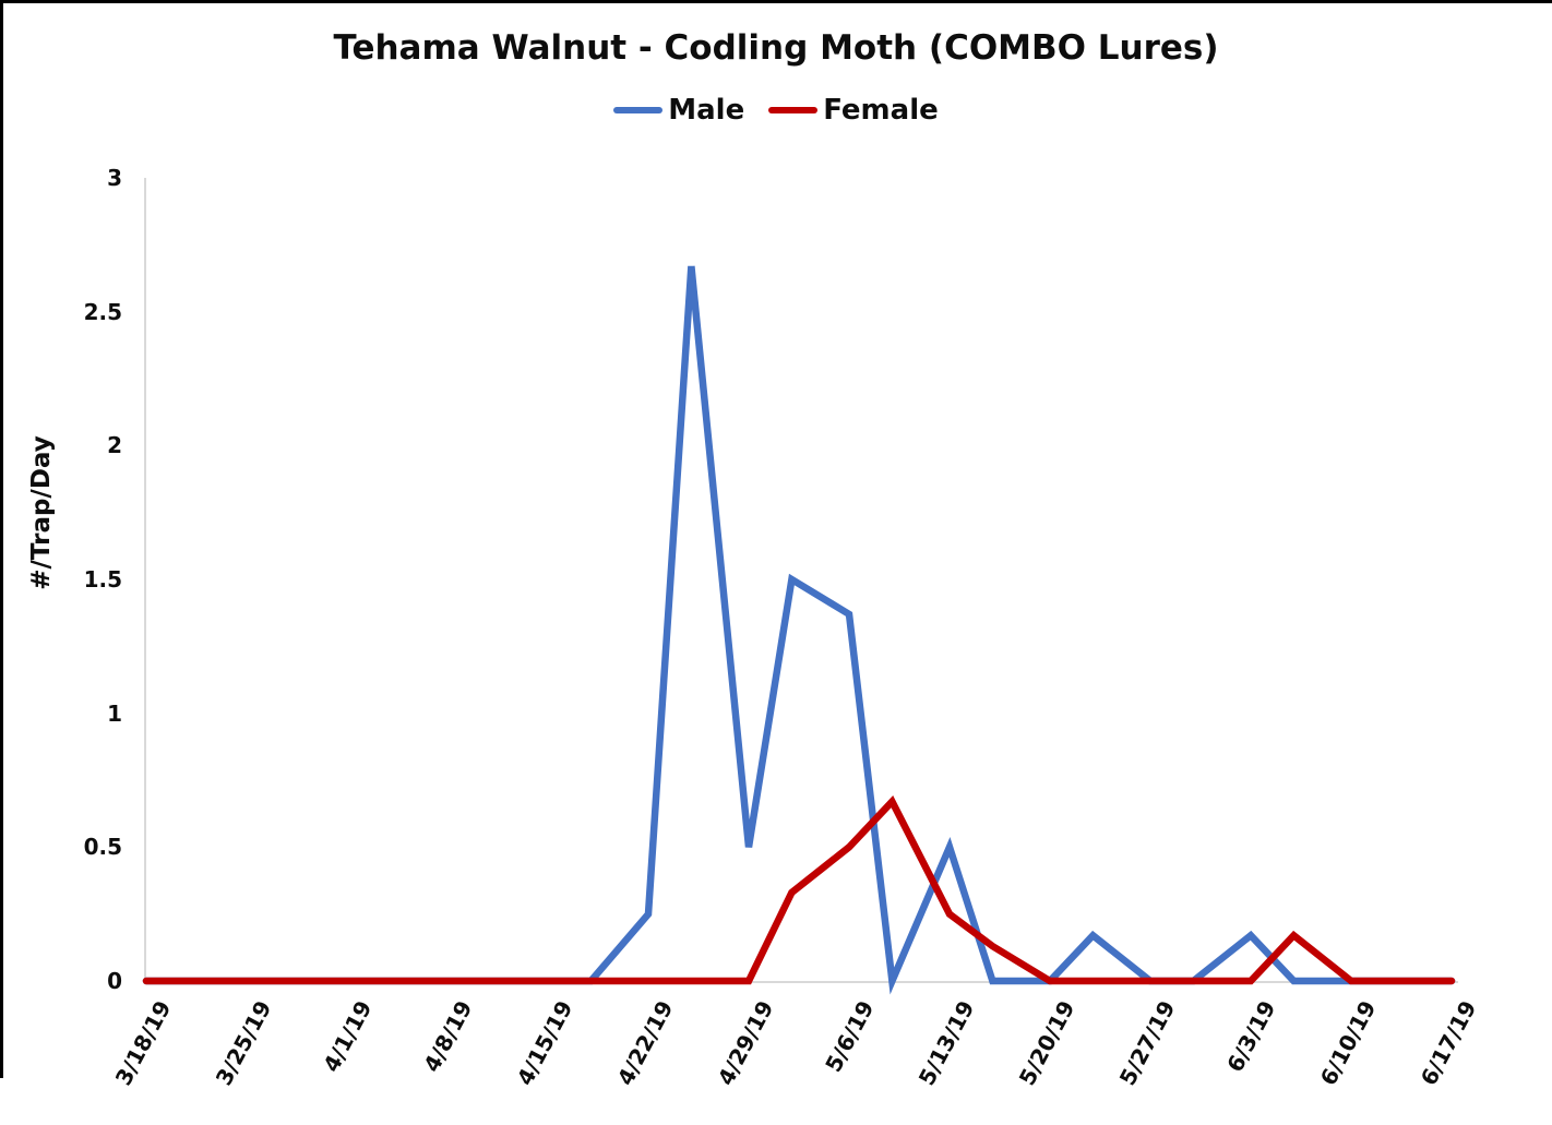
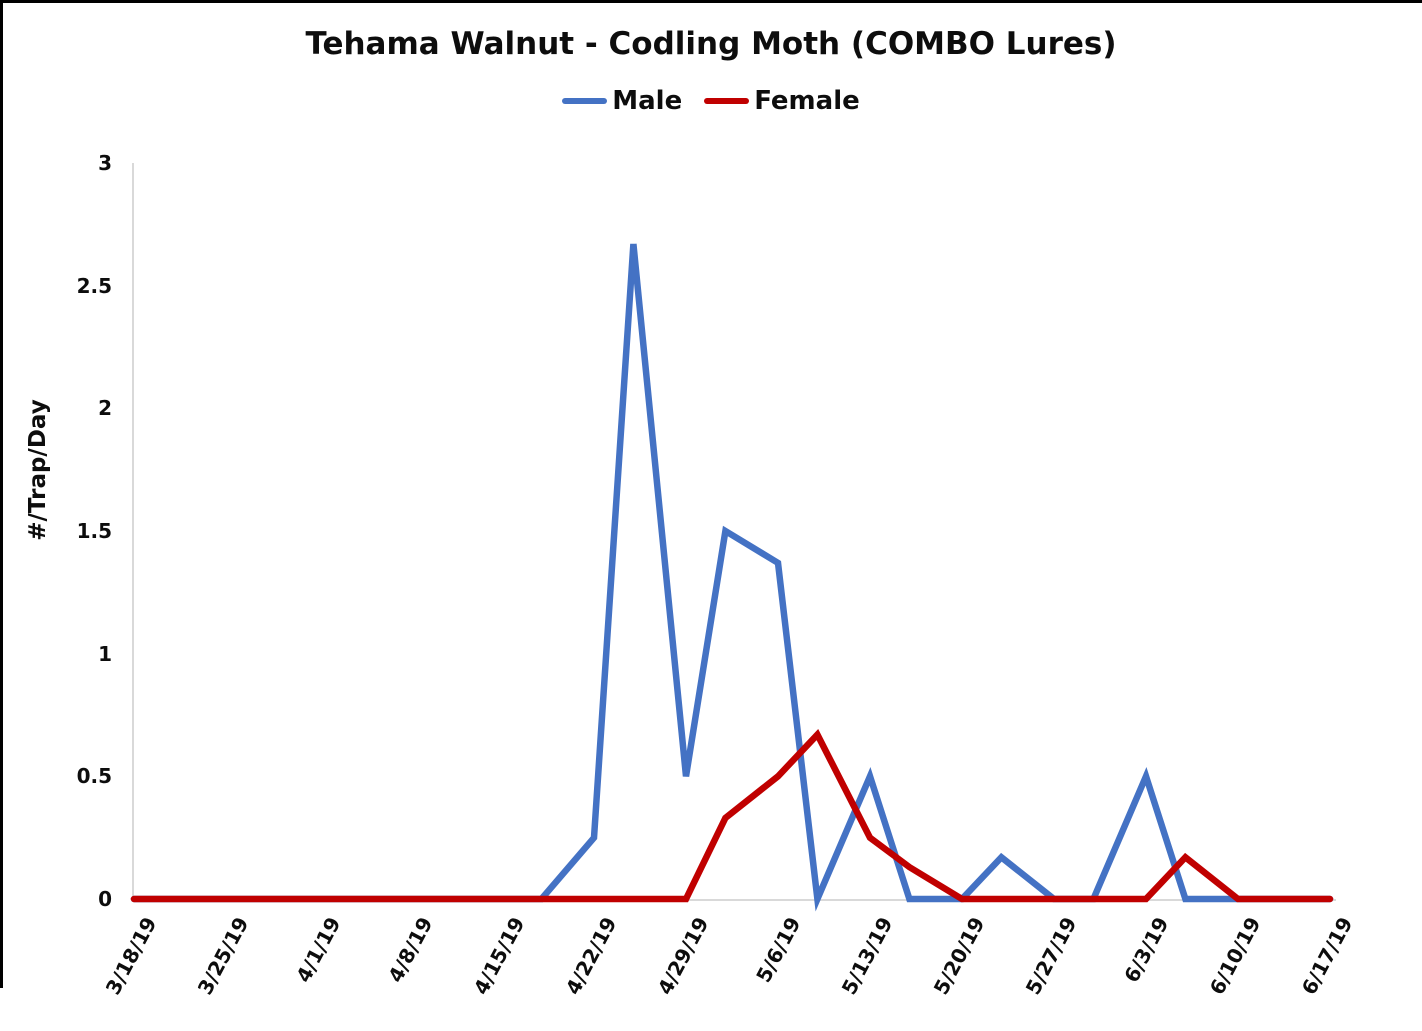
Male/6/3/19: 0.17 -> 0.50
